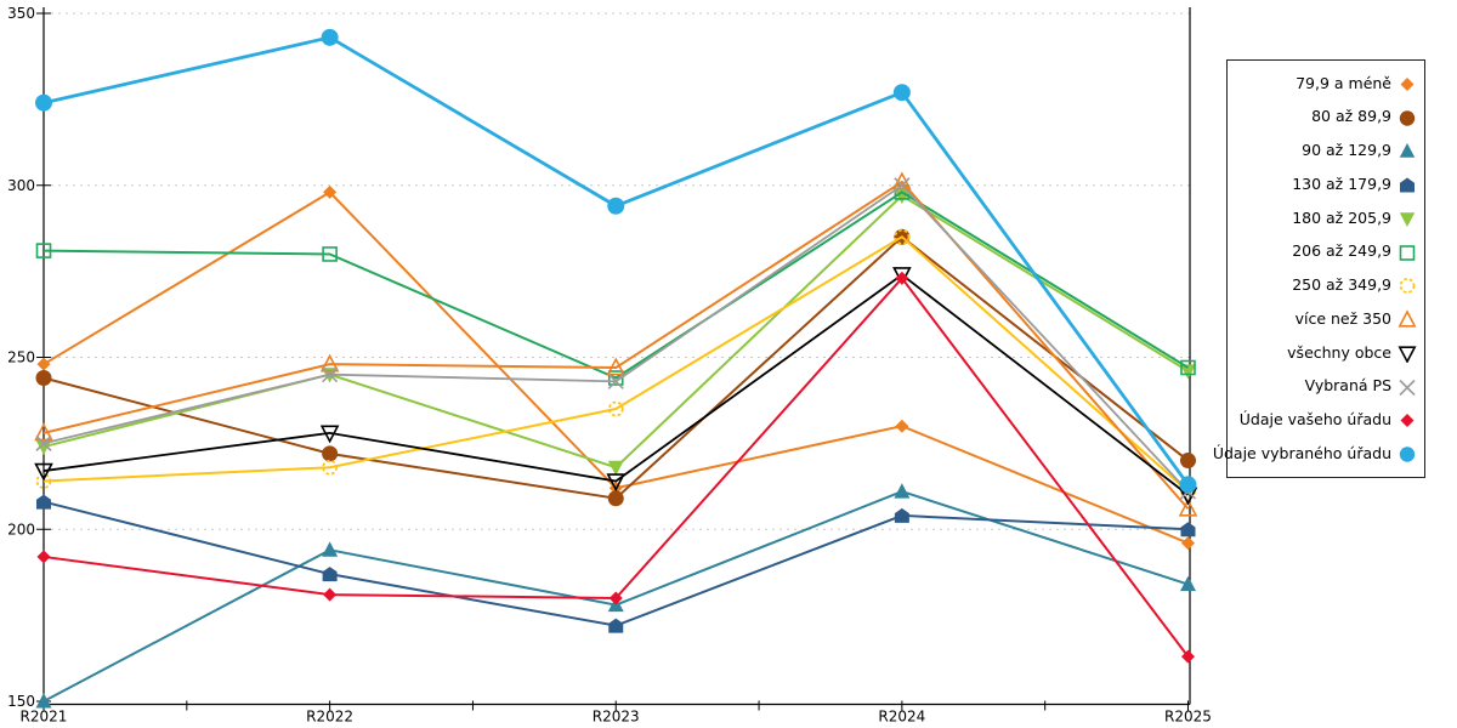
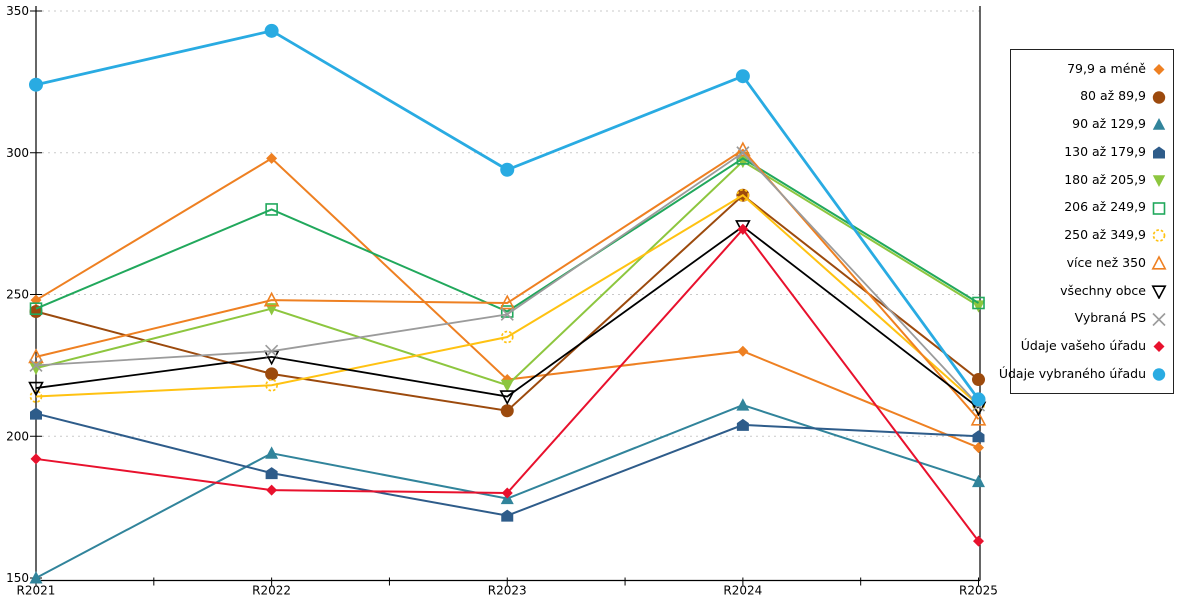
206 až 249,9/R2021: 281 -> 245
Vybraná PS/R2022: 245 -> 230
79,9 a méně/R2023: 212 -> 220
